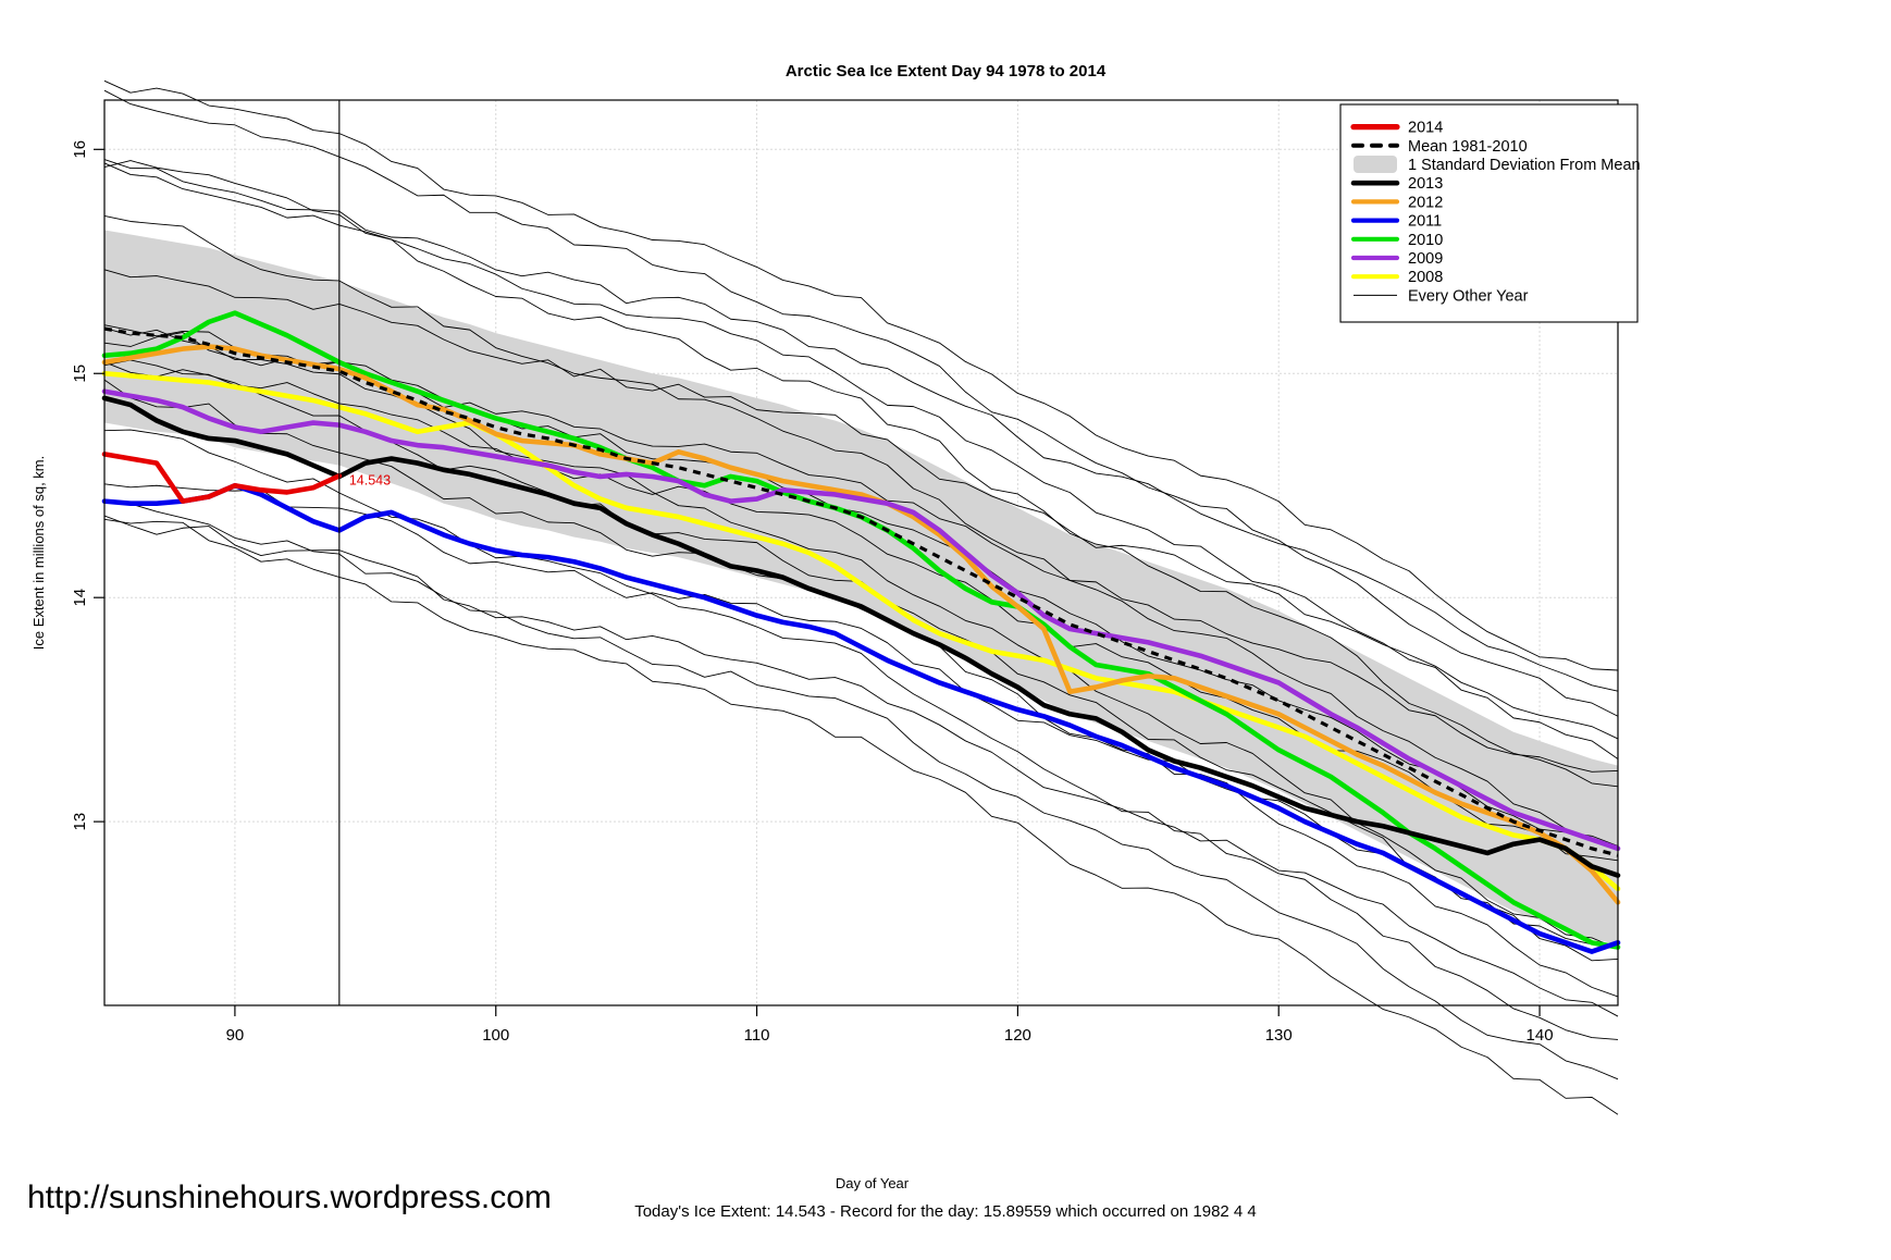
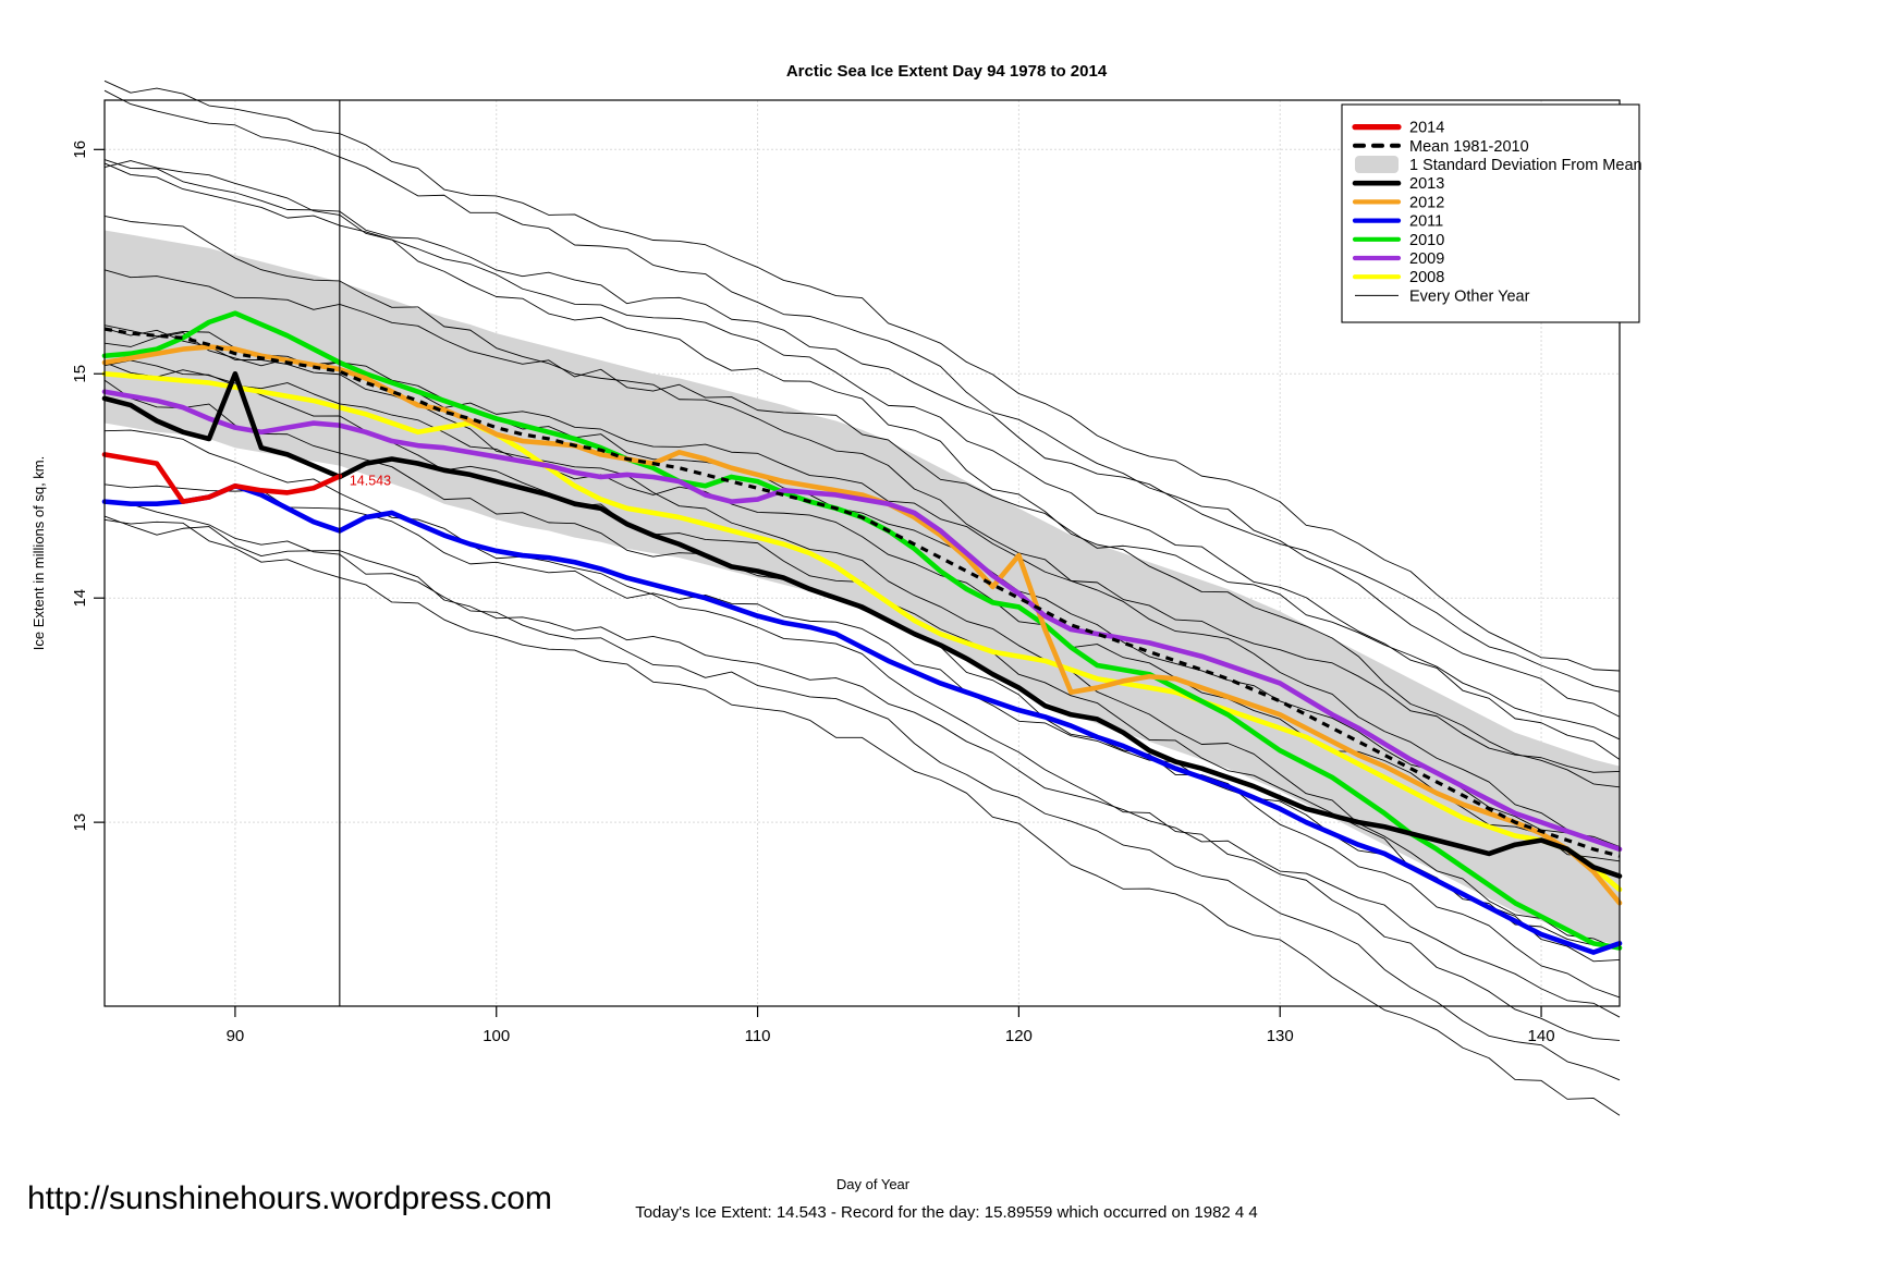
2013/90: 14.70 -> 15.00
2012/120: 13.96 -> 14.19
